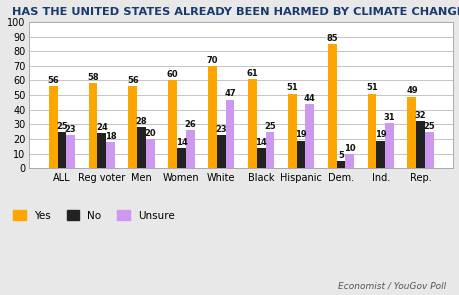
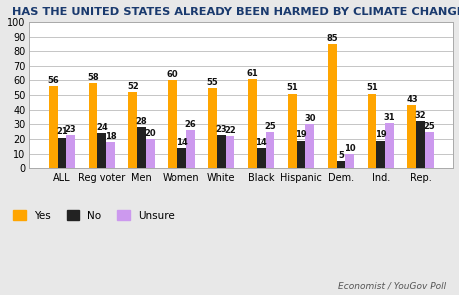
No/ALL: 25 -> 21
Yes/Men: 56 -> 52
Yes/White: 70 -> 55
Unsure/White: 47 -> 22
Unsure/Hispanic: 44 -> 30
Yes/Rep.: 49 -> 43
